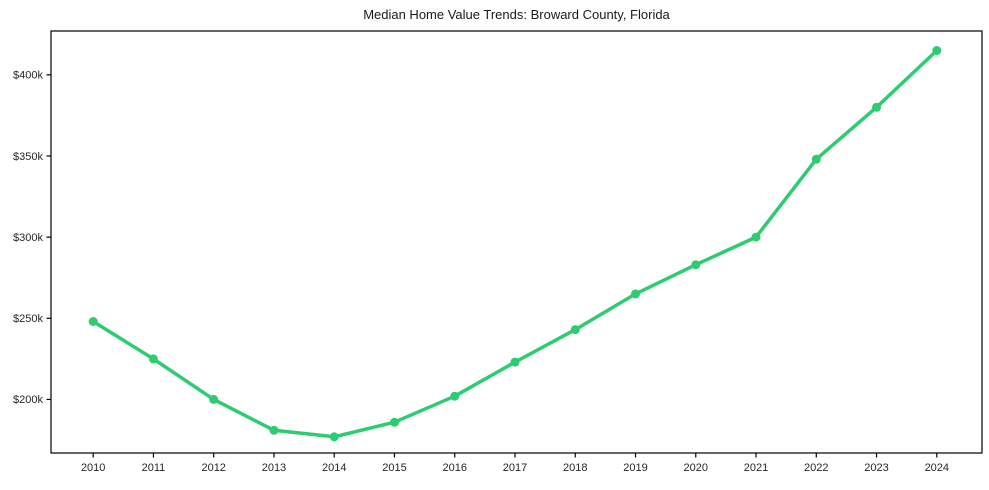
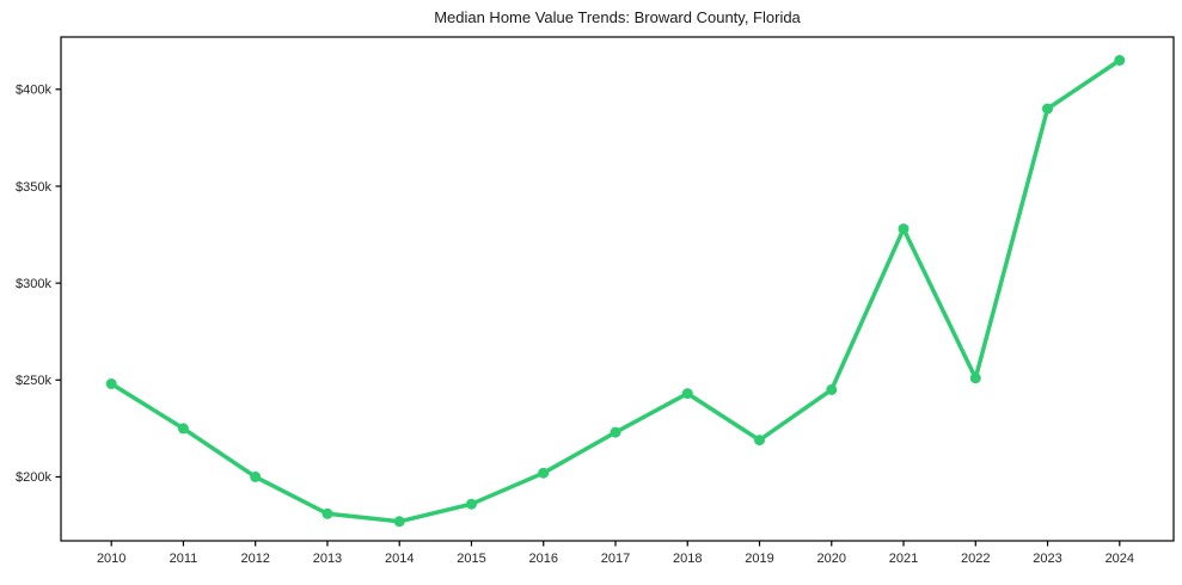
2019: $265k -> $219k
2020: $283k -> $245k
2021: $300k -> $328k
2022: $348k -> $251k
2023: $380k -> $390k
